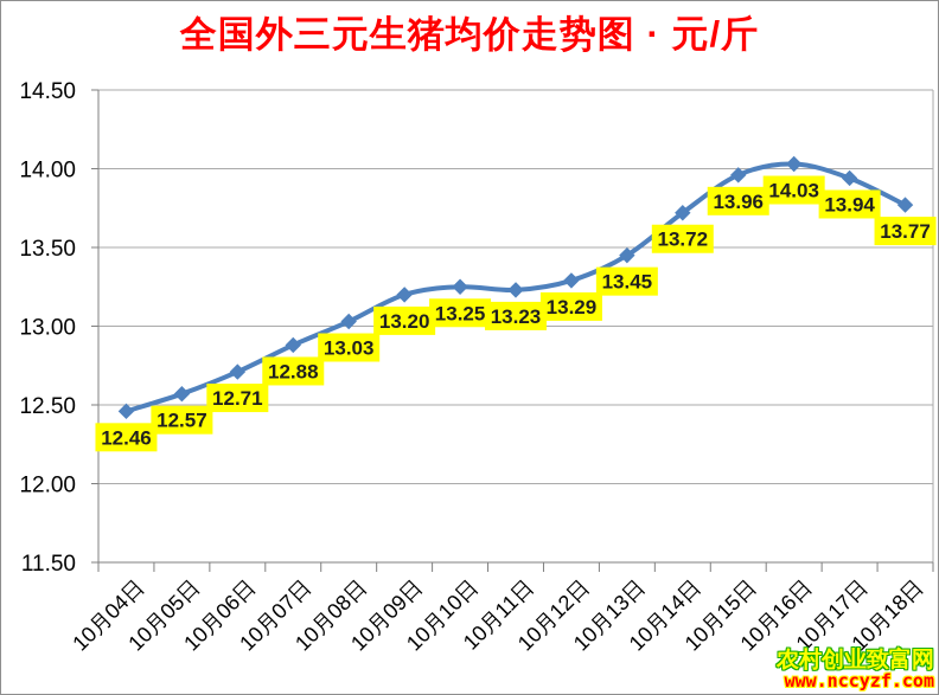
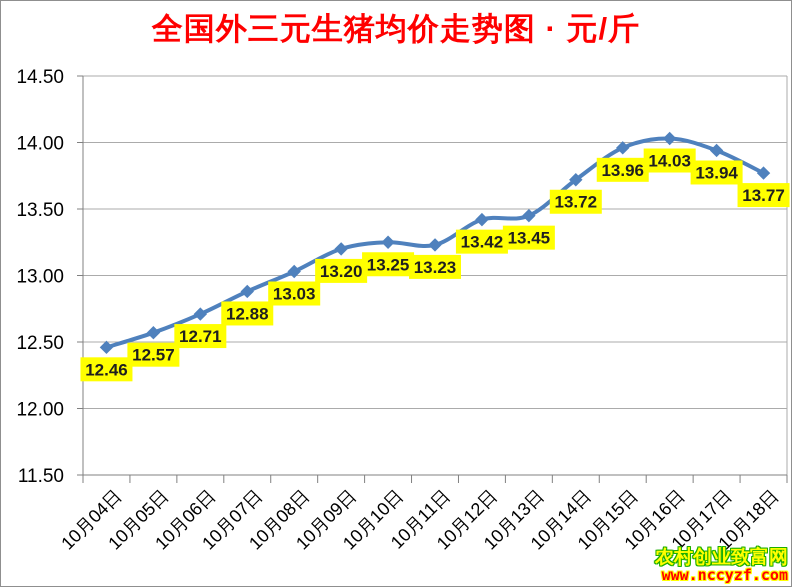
10月12日: 13.29 -> 13.42
